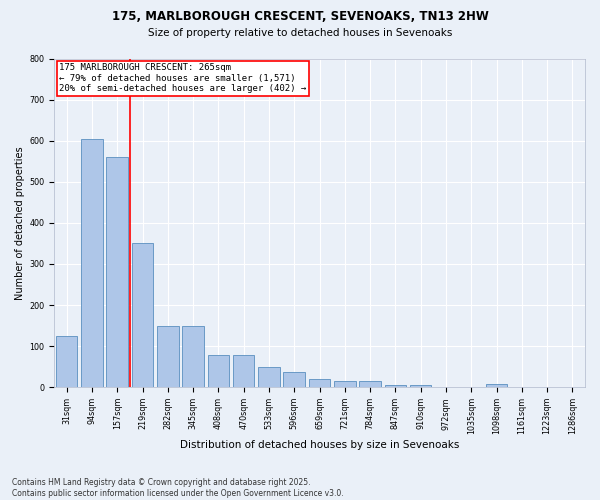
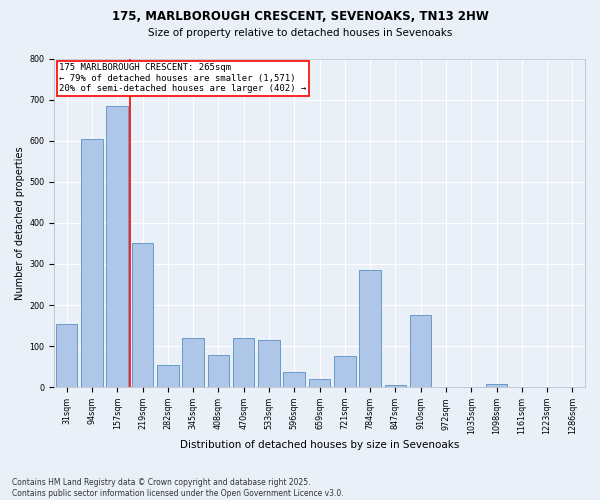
31sqm: 125 -> 155
157sqm: 560 -> 685
282sqm: 148 -> 55
345sqm: 148 -> 120
470sqm: 78 -> 120
533sqm: 50 -> 115
721sqm: 15 -> 75
784sqm: 15 -> 285
910sqm: 5 -> 175
